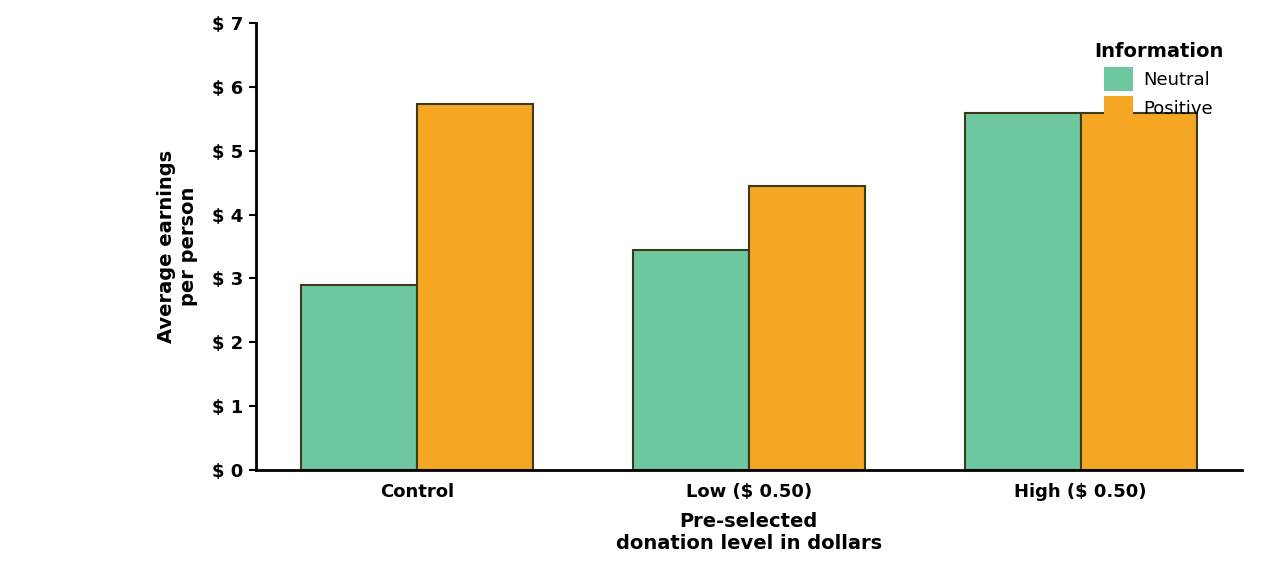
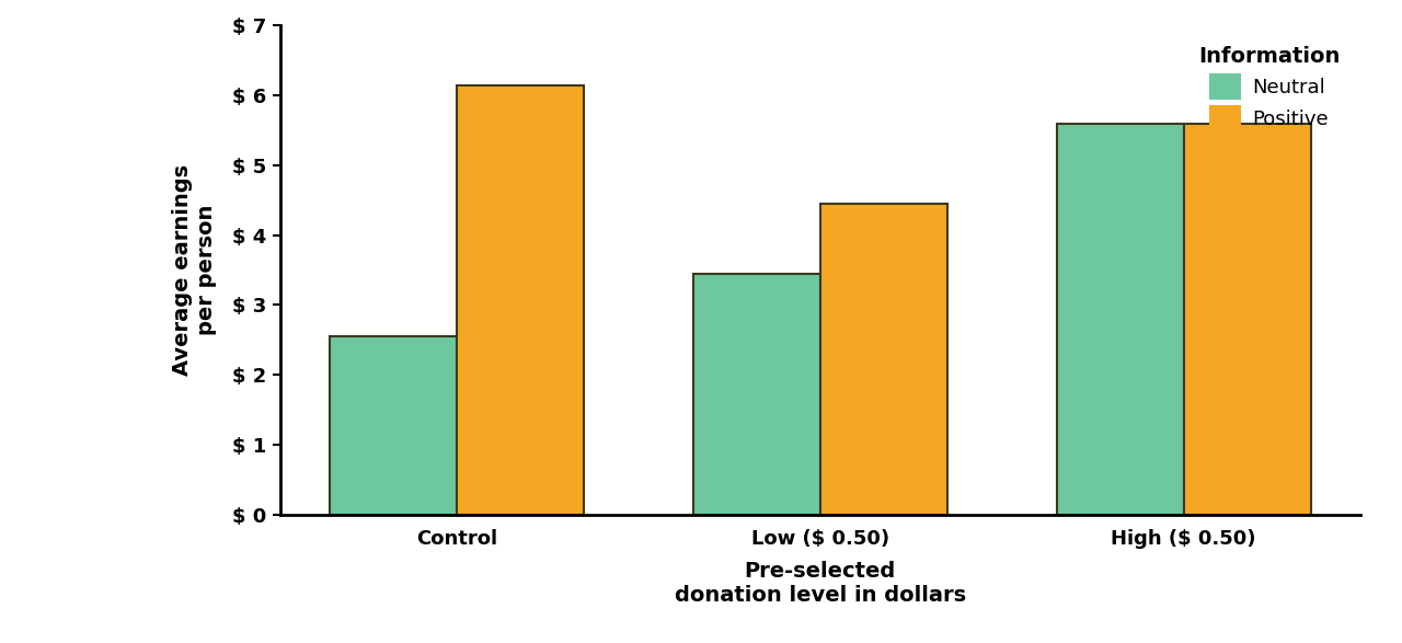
Neutral/Control: $ 2.90 -> $ 2.55
Positive/Control: $ 5.74 -> $ 6.15
